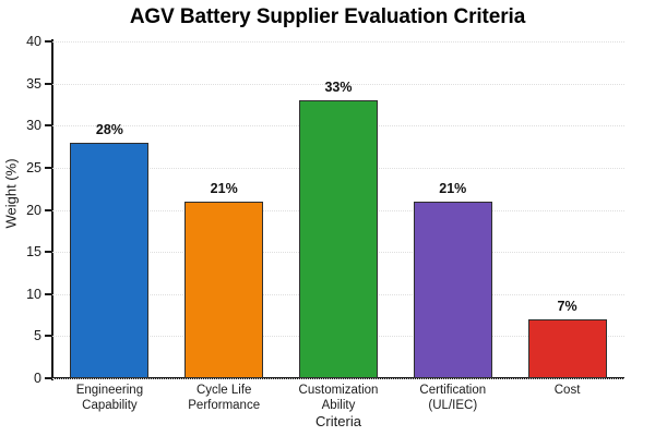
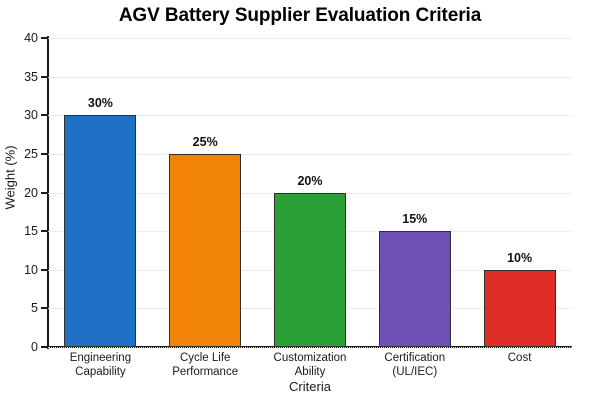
Engineering Capability: 28% -> 30%
Cycle Life Performance: 21% -> 25%
Customization Ability: 33% -> 20%
Certification (UL/IEC): 21% -> 15%
Cost: 7% -> 10%
